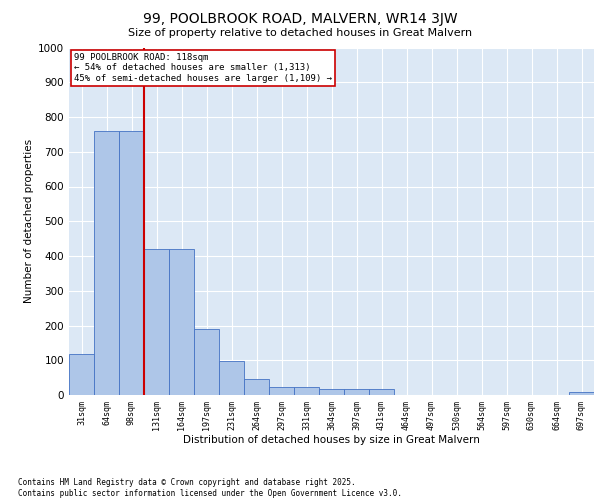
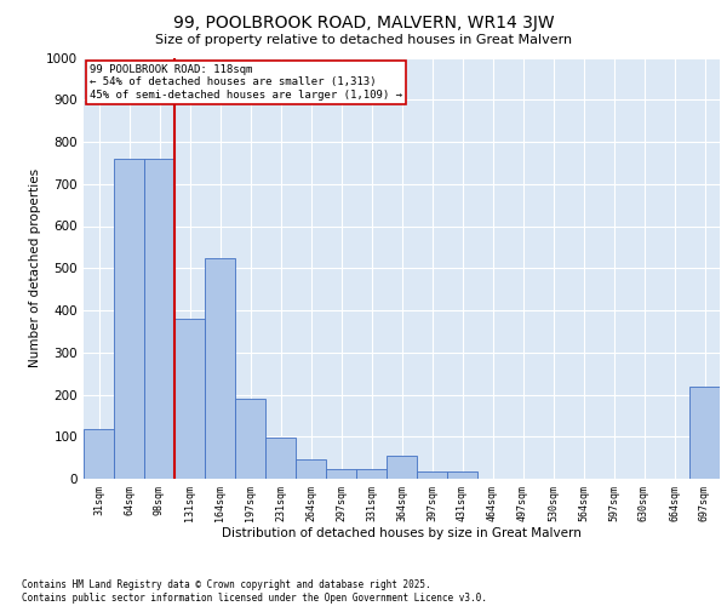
131sqm: 420 -> 380
164sqm: 420 -> 525
364sqm: 16 -> 55
697sqm: 8 -> 220
